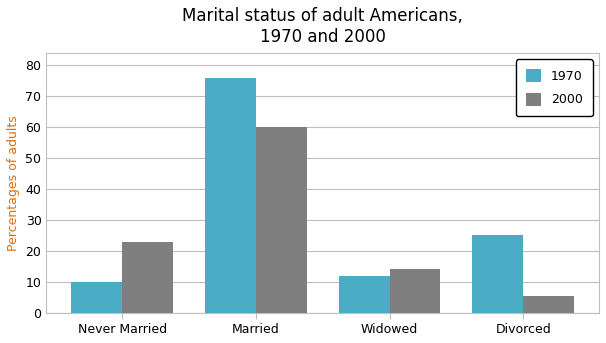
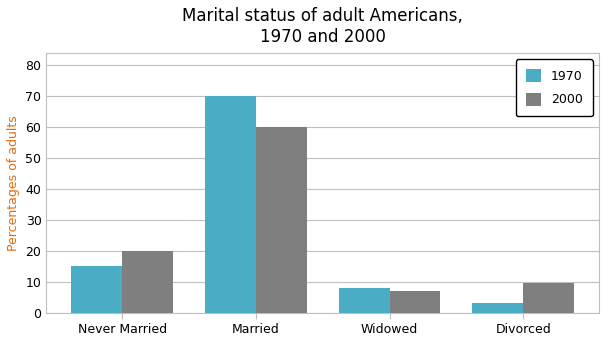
1970/Never Married: 10 -> 15
2000/Never Married: 23.0 -> 20.0
1970/Married: 76 -> 70
1970/Widowed: 12 -> 8
2000/Widowed: 14.0 -> 7.0
1970/Divorced: 25 -> 3
2000/Divorced: 5.5 -> 9.5
